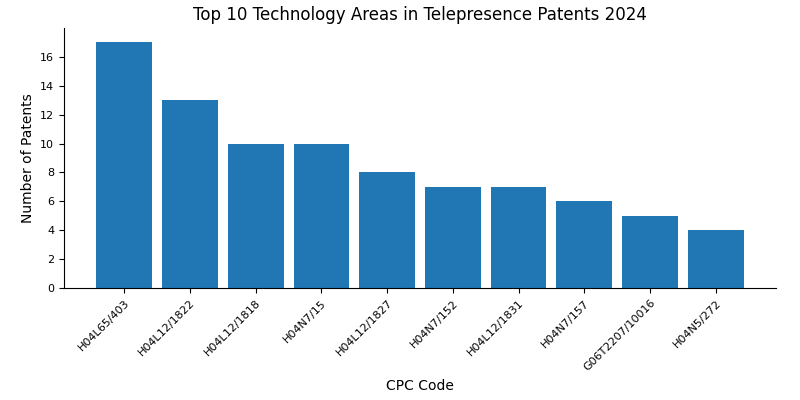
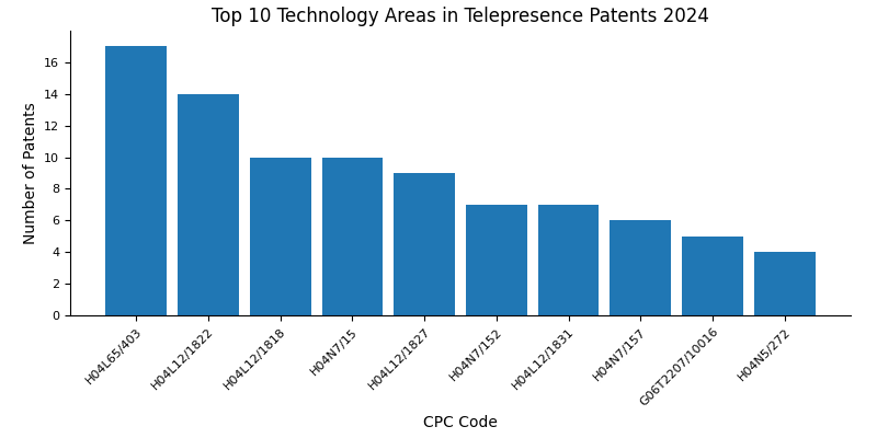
H04L12/1822: 13 -> 14
H04L12/1827: 8 -> 9
